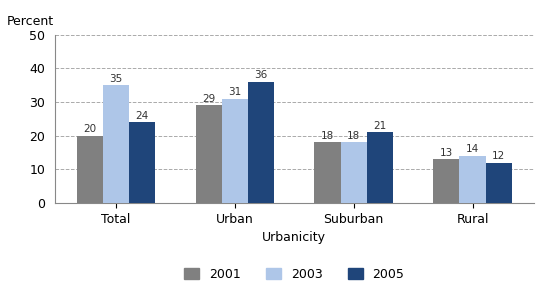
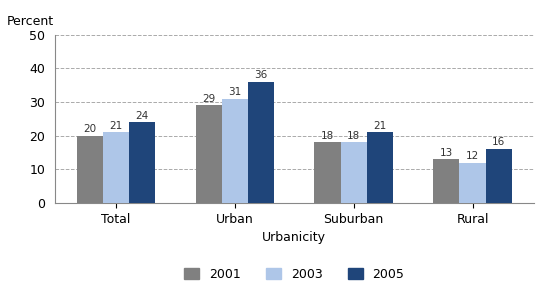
2003/Total: 35 -> 21
2003/Rural: 14 -> 12
2005/Rural: 12 -> 16
